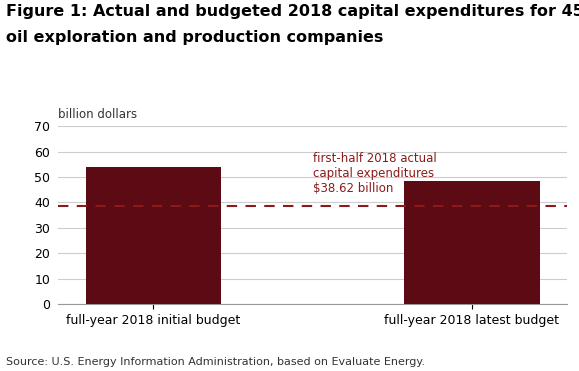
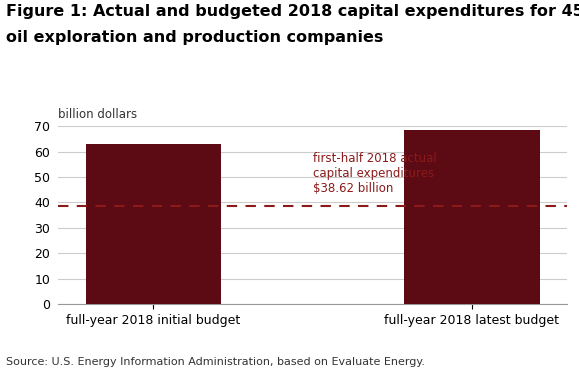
full-year 2018 initial budget: 54.0 -> 63.0
full-year 2018 latest budget: 48.5 -> 68.5
